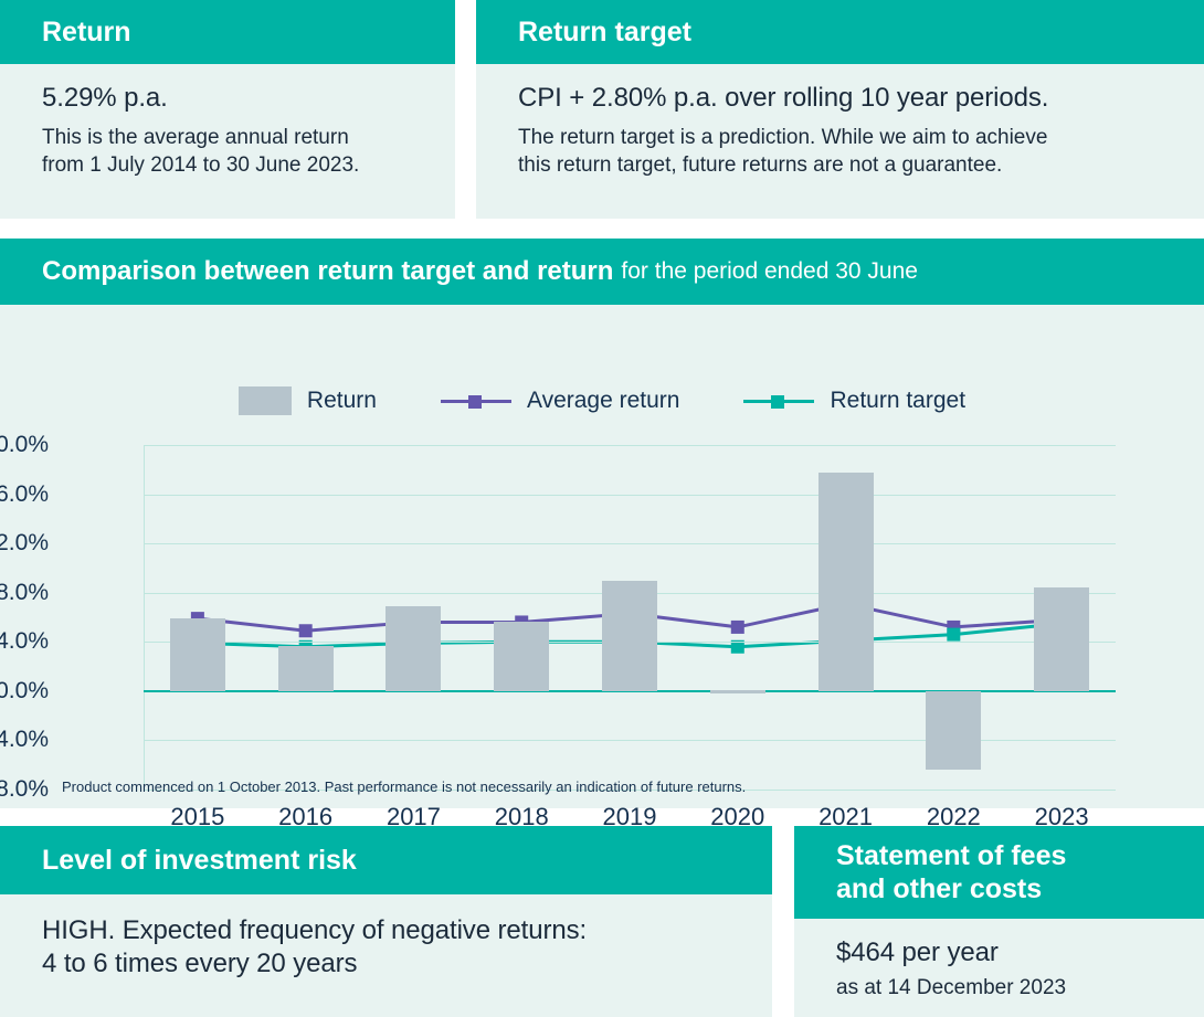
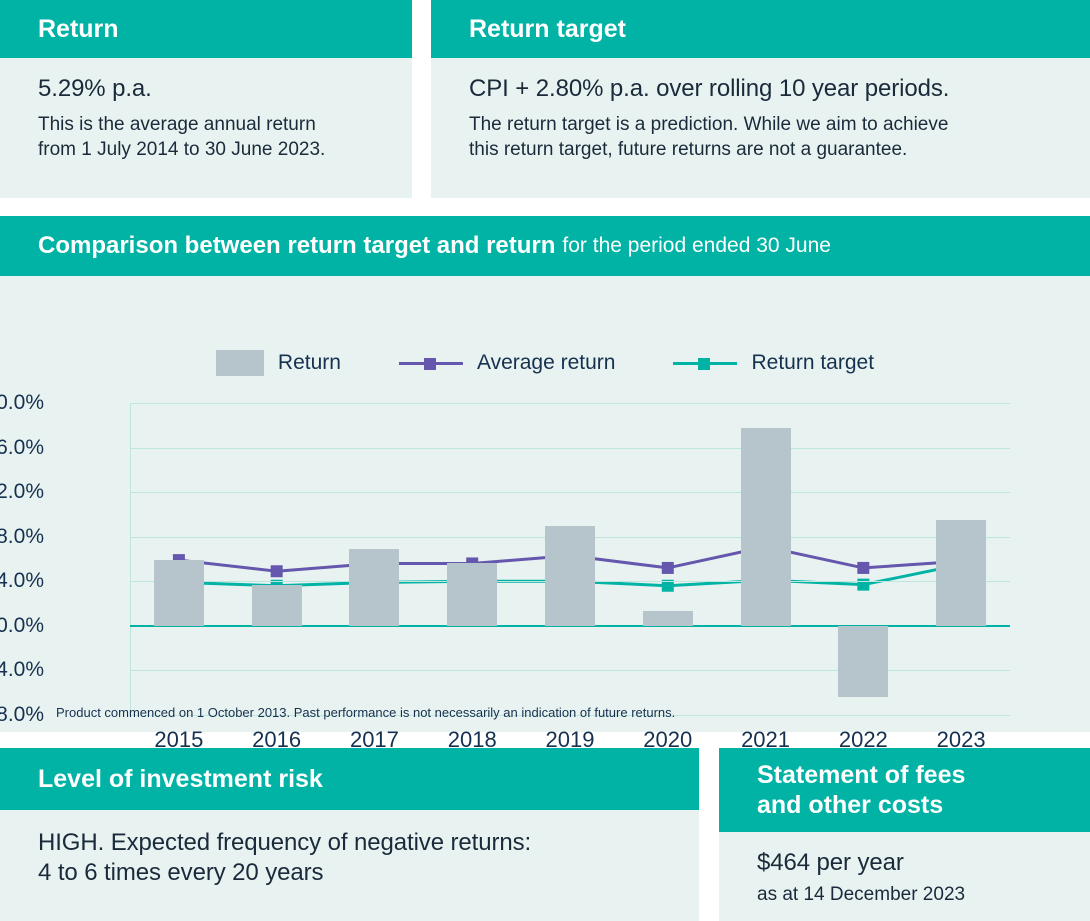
Return/2020: 0.1% -> 1.3%
Return target/2022: 4.6% -> 3.7%
Return/2023: 8.4% -> 9.5%
